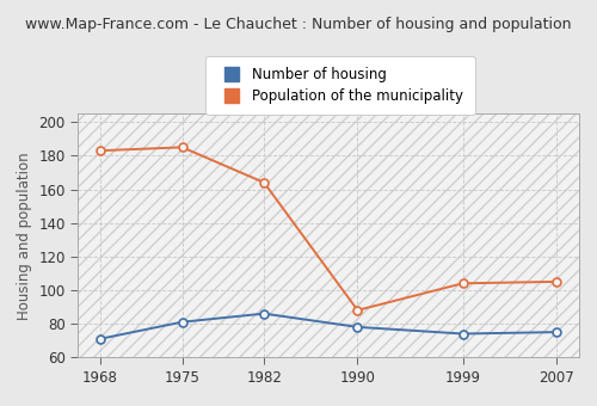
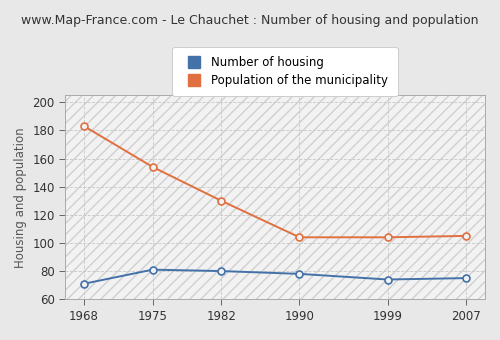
Population of the municipality/1975: 185 -> 154
Number of housing/1982: 86 -> 80
Population of the municipality/1982: 164 -> 130
Population of the municipality/1990: 88 -> 104
